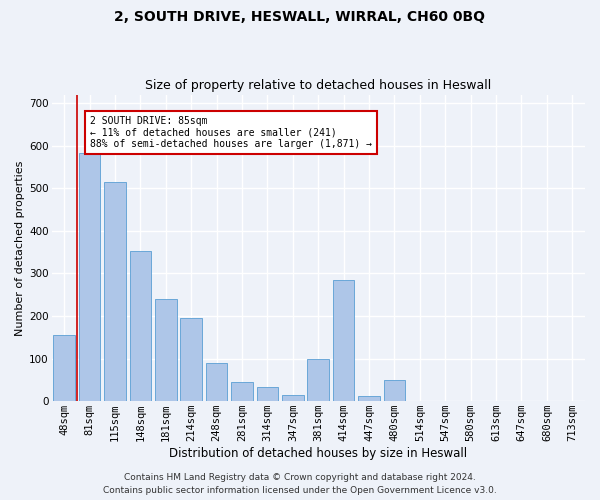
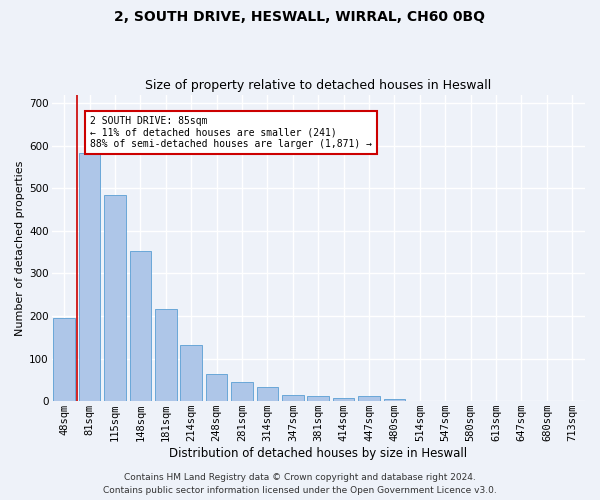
48sqm: 155 -> 196
115sqm: 515 -> 484
181sqm: 240 -> 216
214sqm: 195 -> 131
248sqm: 90 -> 63
381sqm: 100 -> 12
414sqm: 285 -> 8
480sqm: 50 -> 6
